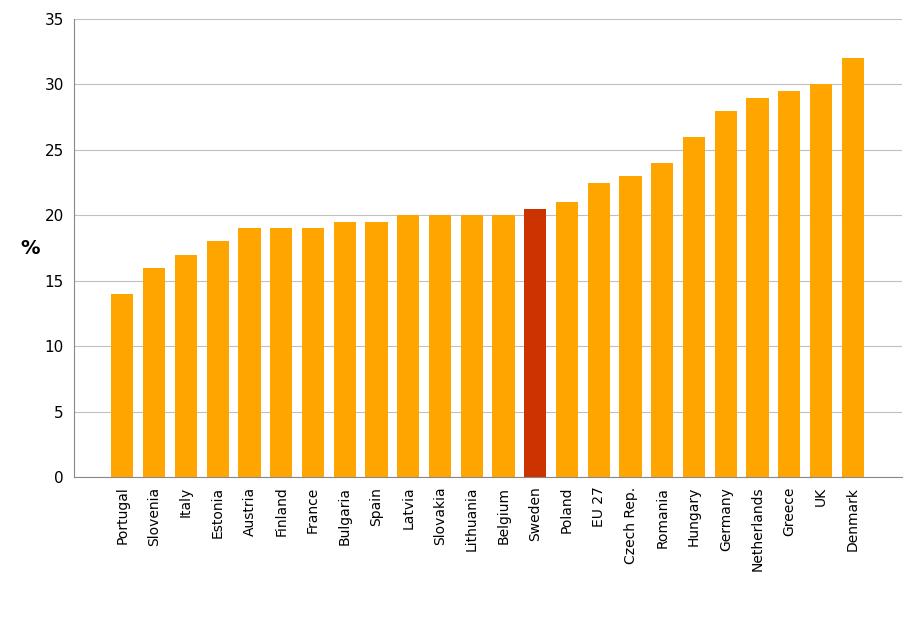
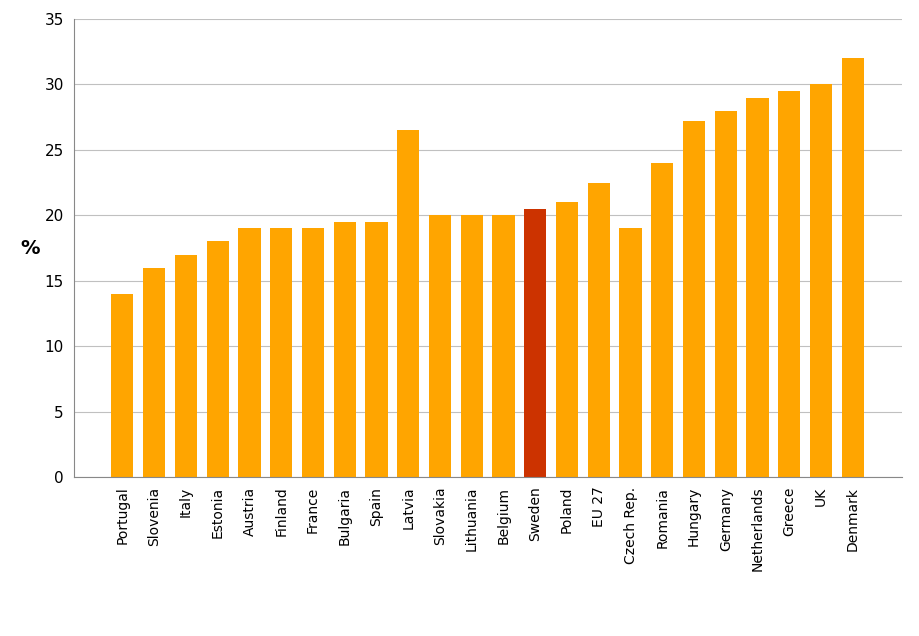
Latvia: 20.0 -> 26.5
Czech Rep.: 23.0 -> 19.0
Hungary: 26.0 -> 27.2
